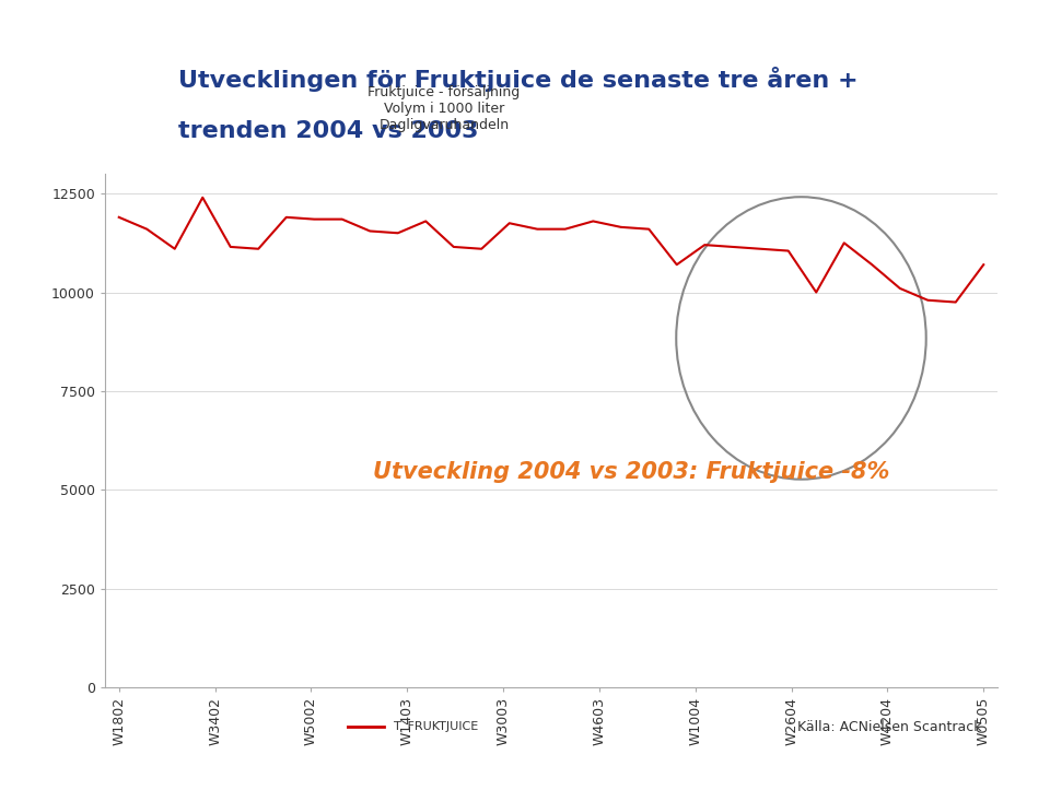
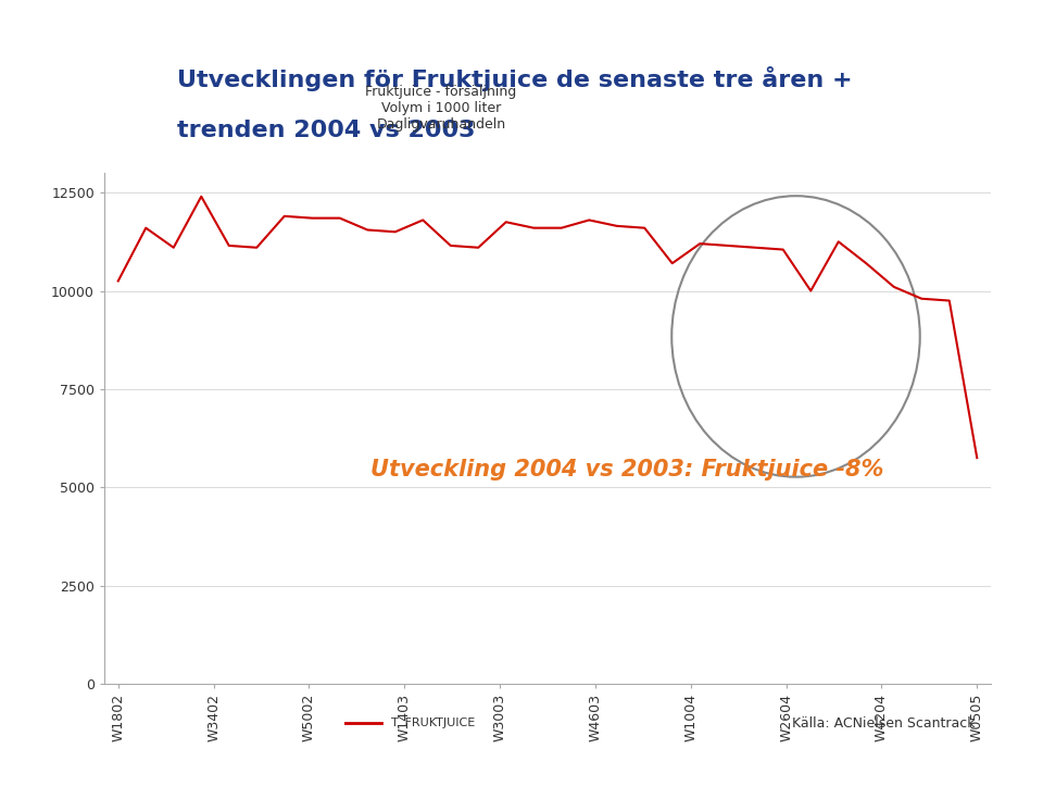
W1802: 11900 -> 10250
W0505: 10700 -> 5750
